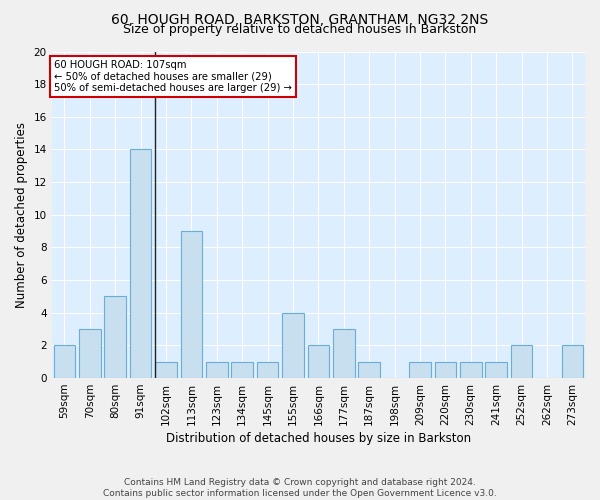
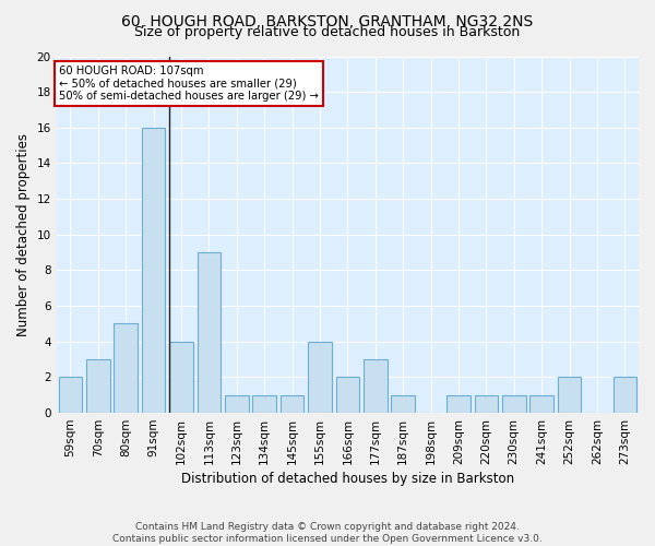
91sqm: 14 -> 16
102sqm: 1 -> 4
